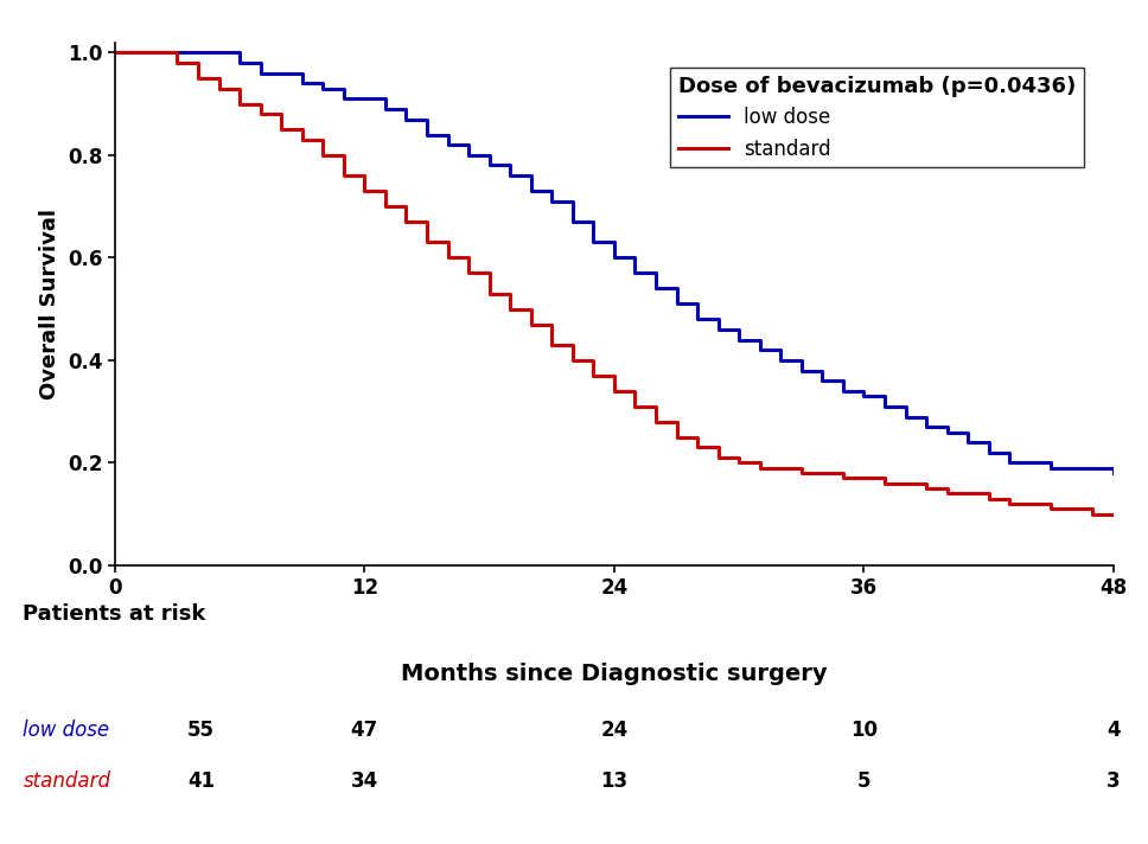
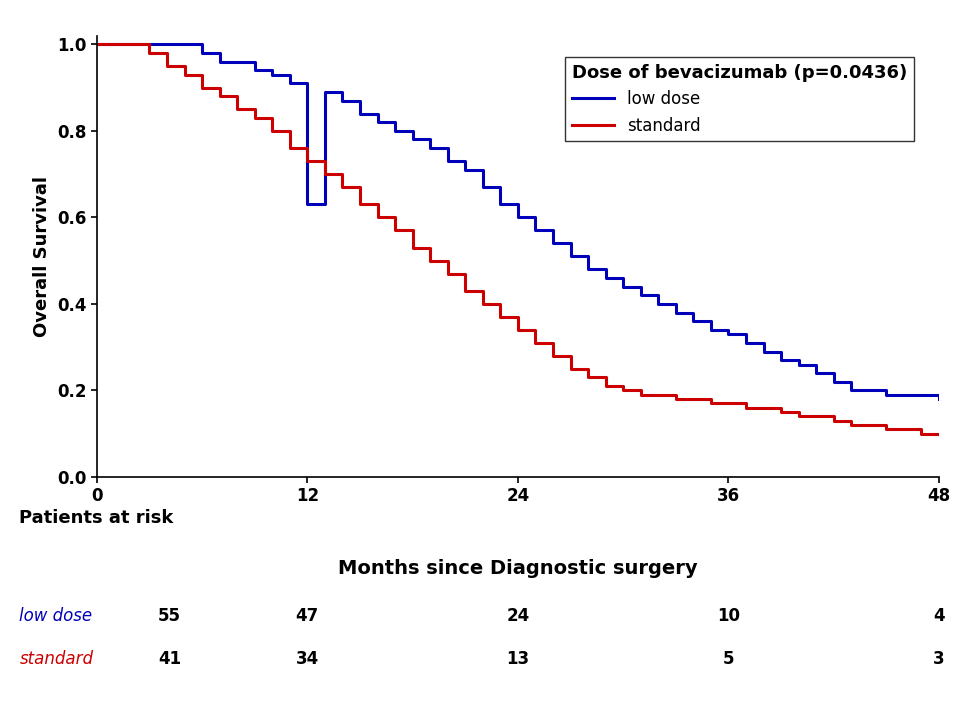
low dose/12: 0.91 -> 0.63
